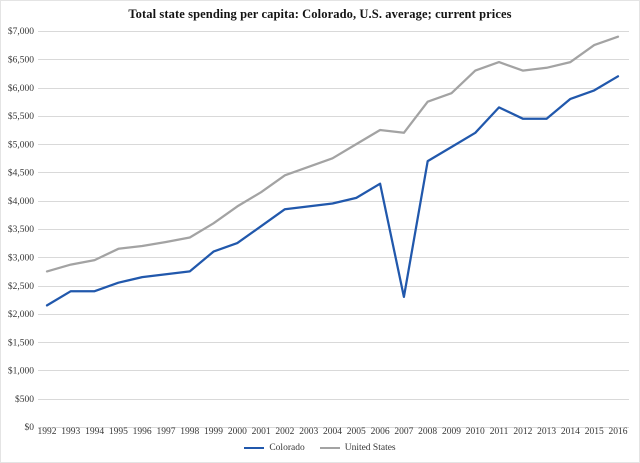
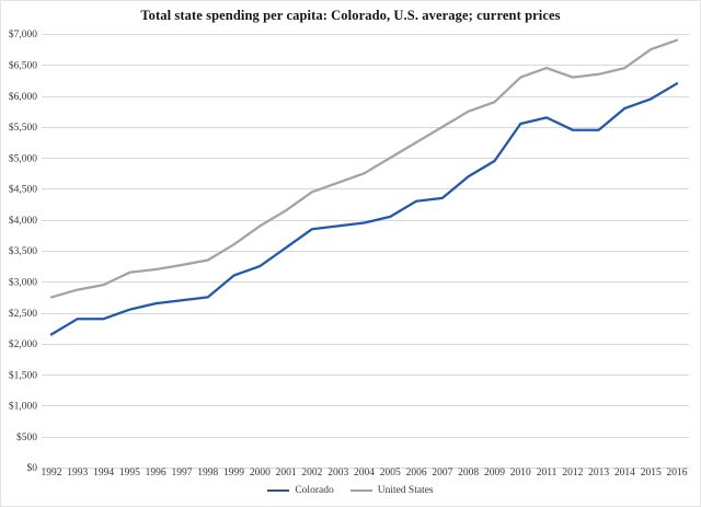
Colorado/2007: $2300 -> $4400
United States/2007: $5200 -> $5500
Colorado/2010: $5200 -> $5600
